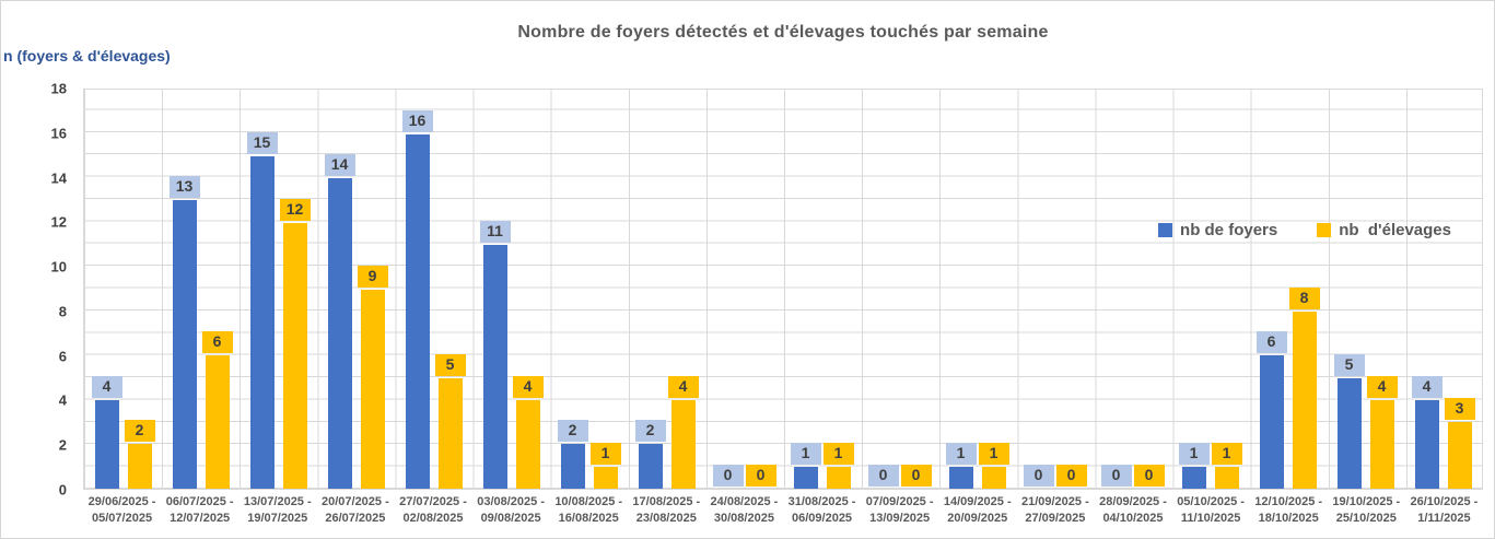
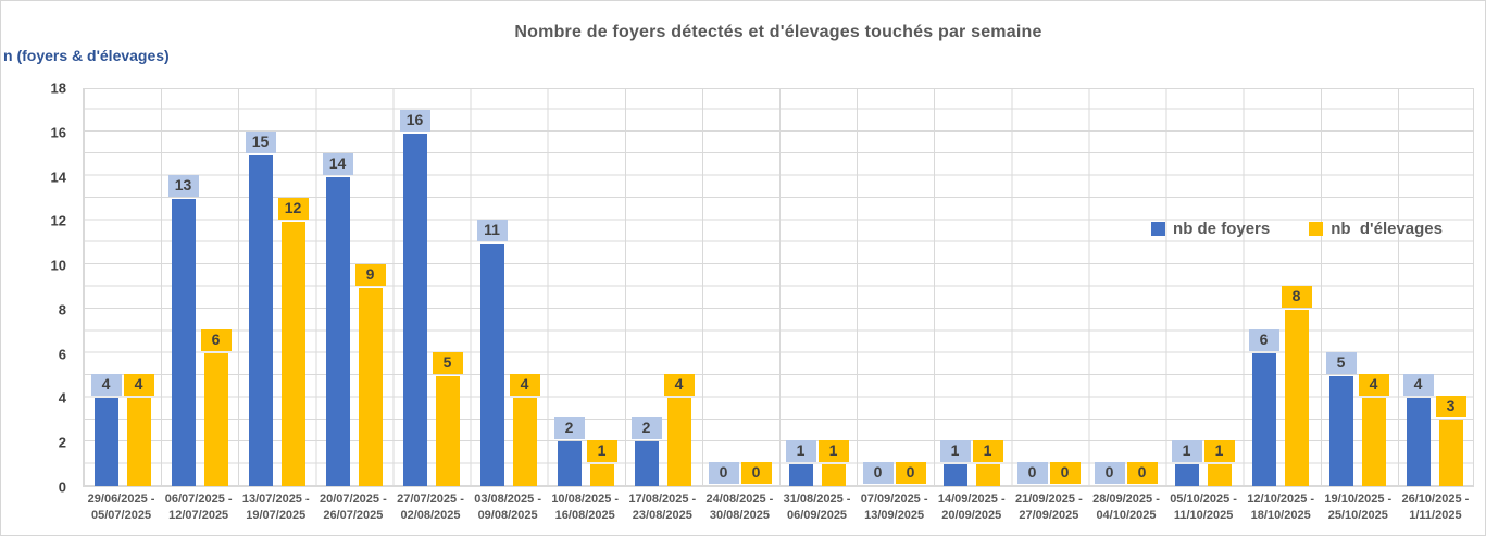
nb d'élevages/29/06/2025 - 05/07/2025: 2 -> 4
